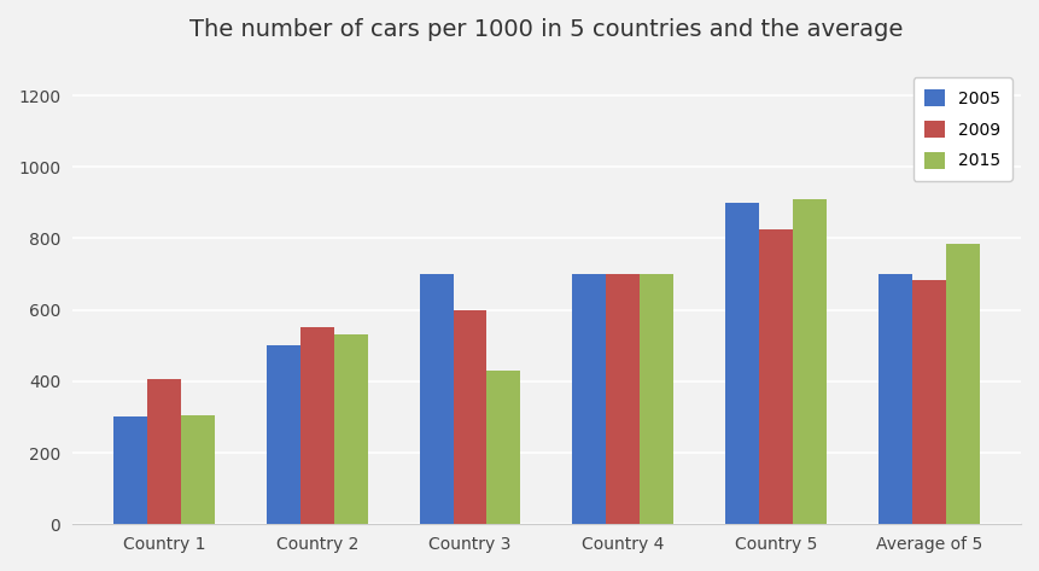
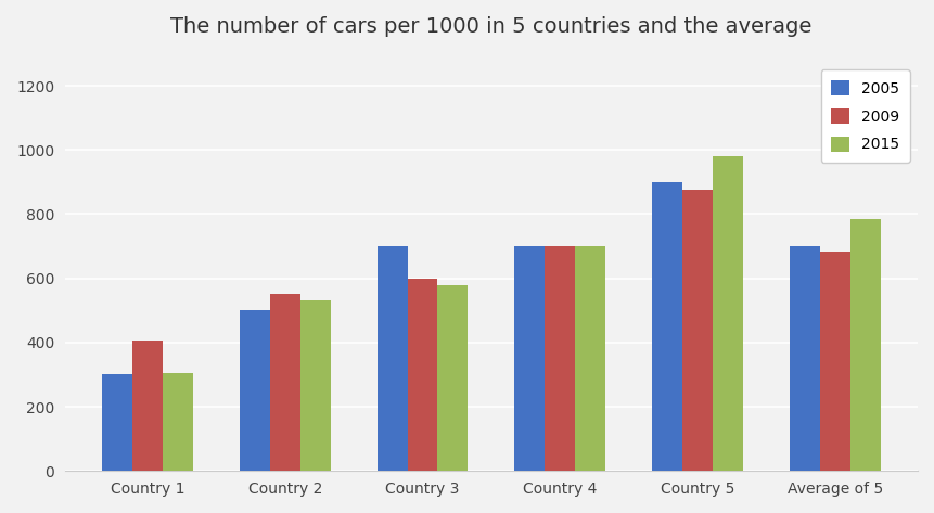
2015/Country 3: 430 -> 580
2009/Country 5: 825 -> 875
2015/Country 5: 910 -> 980
